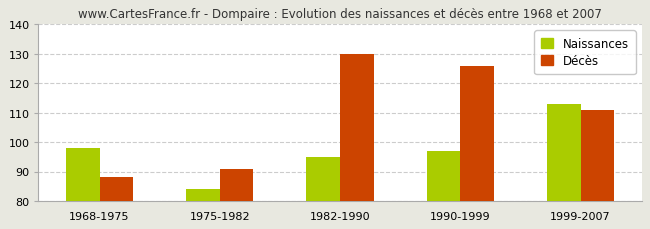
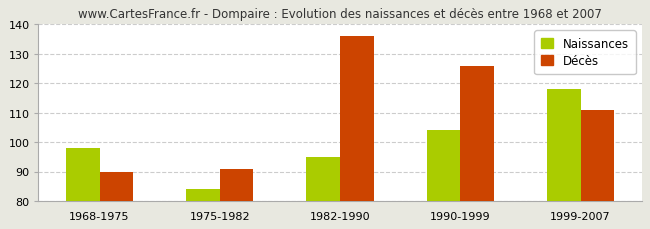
Décès/1968-1975: 88 -> 90
Décès/1982-1990: 130 -> 136
Naissances/1990-1999: 97 -> 104
Naissances/1999-2007: 113 -> 118
